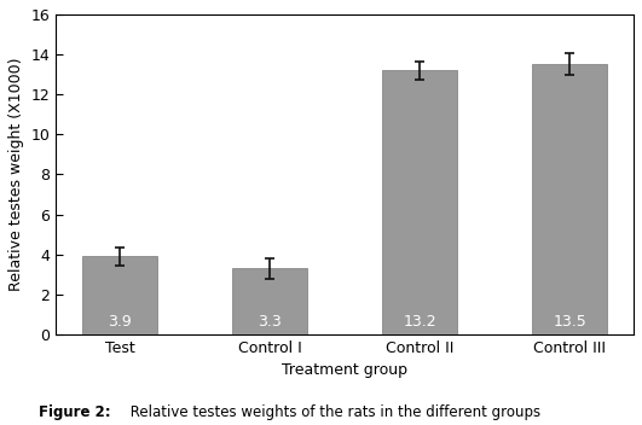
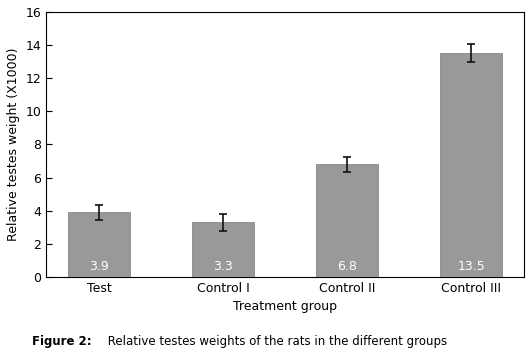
Control II: 13.2 -> 6.8
